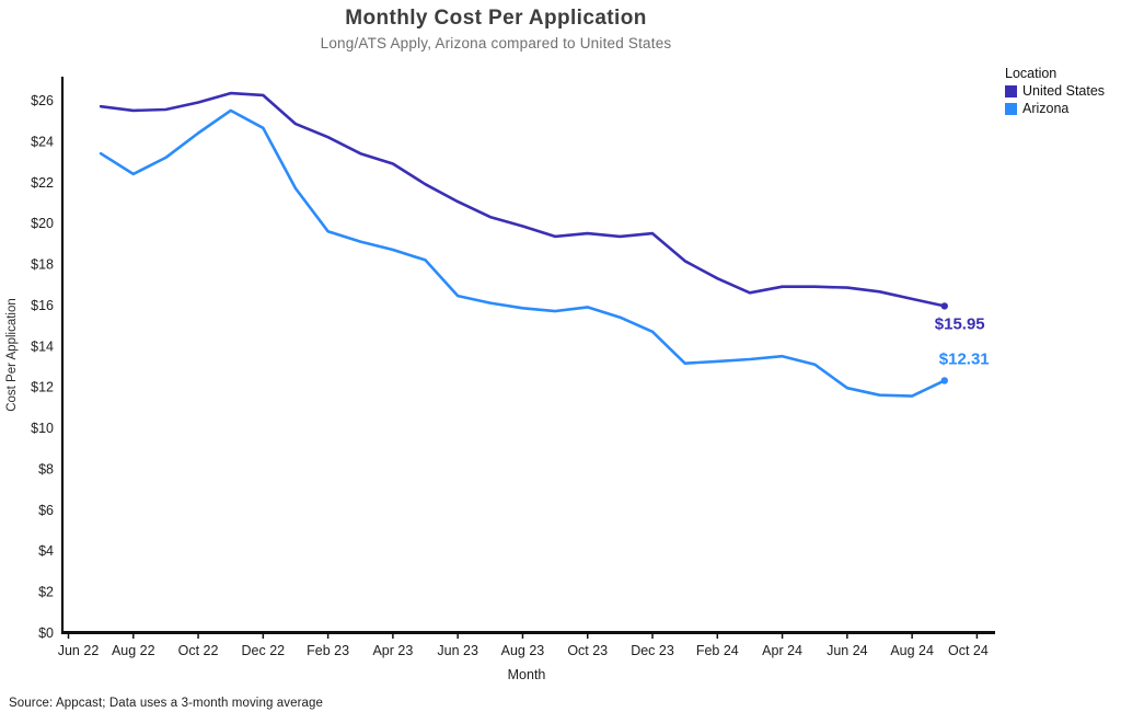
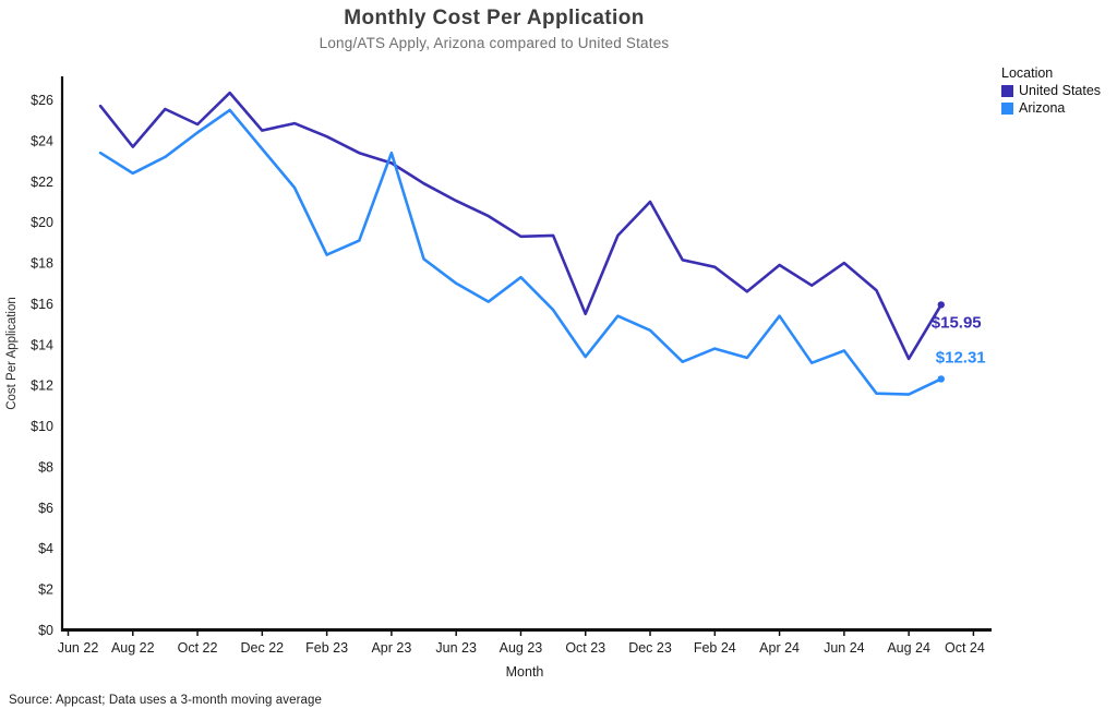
United States/Aug 22: $25.5 -> $23.7
United States/Oct 22: $25.9 -> $24.8
United States/Dec 22: $26.2 -> $24.5
Arizona/Dec 22: $24.6 -> $23.6
Arizona/Feb 23: $19.6 -> $18.4
Arizona/Apr 23: $18.7 -> $23.4
Arizona/Jun 23: $16.4 -> $17.0
United States/Aug 23: $19.9 -> $19.3
Arizona/Aug 23: $15.8 -> $17.3
United States/Oct 23: $19.5 -> $15.5
Arizona/Oct 23: $15.9 -> $13.4
United States/Dec 23: $19.5 -> $21.0
United States/Feb 24: $17.3 -> $17.8
Arizona/Feb 24: $13.2 -> $13.8
United States/Apr 24: $16.9 -> $17.9
Arizona/Apr 24: $13.5 -> $15.4
United States/Jun 24: $16.9 -> $18.0
Arizona/Jun 24: $11.9 -> $13.7
United States/Aug 24: $16.3 -> $13.3
